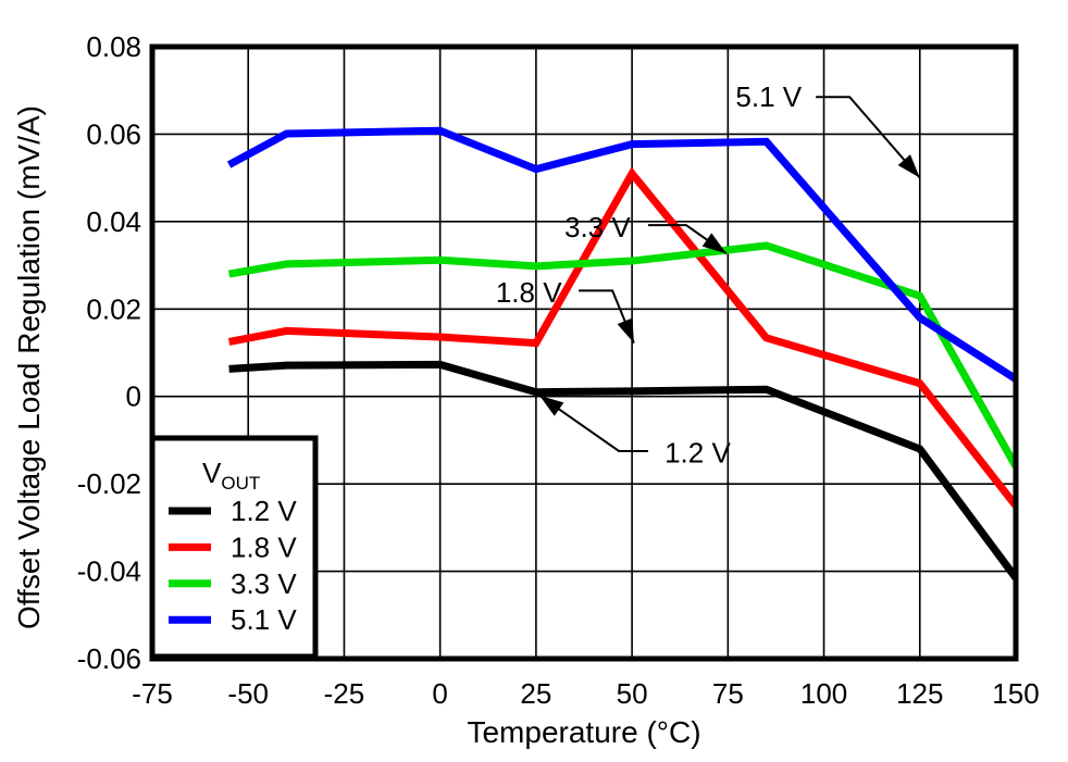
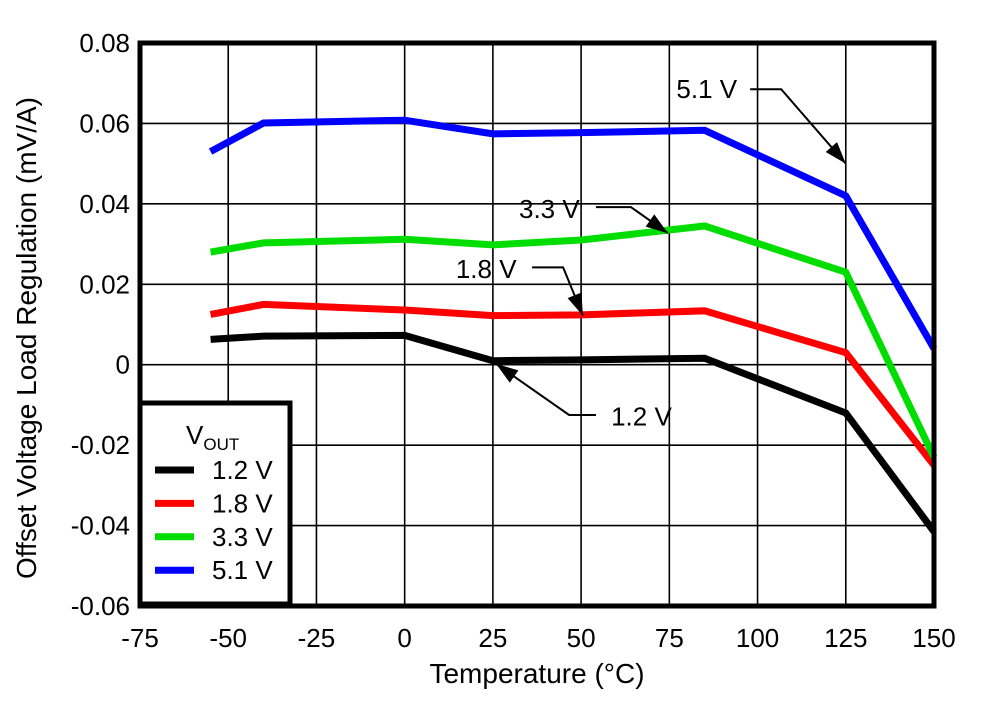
5.1 V/25: 0.052 -> 0.057
1.8 V/50: 0.051 -> 0.012
5.1 V/125: 0.018 -> 0.042
3.3 V/150: -0.016 -> -0.023
